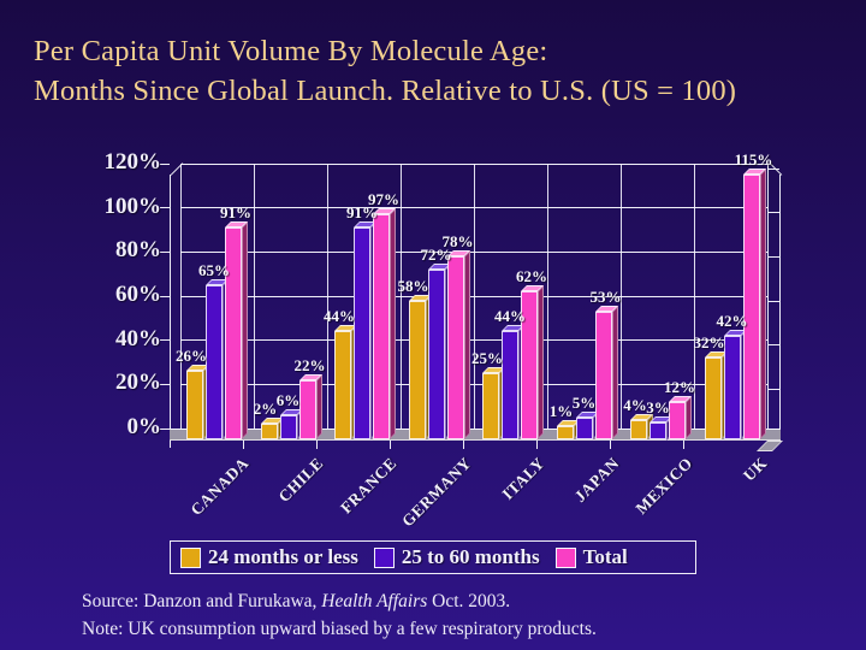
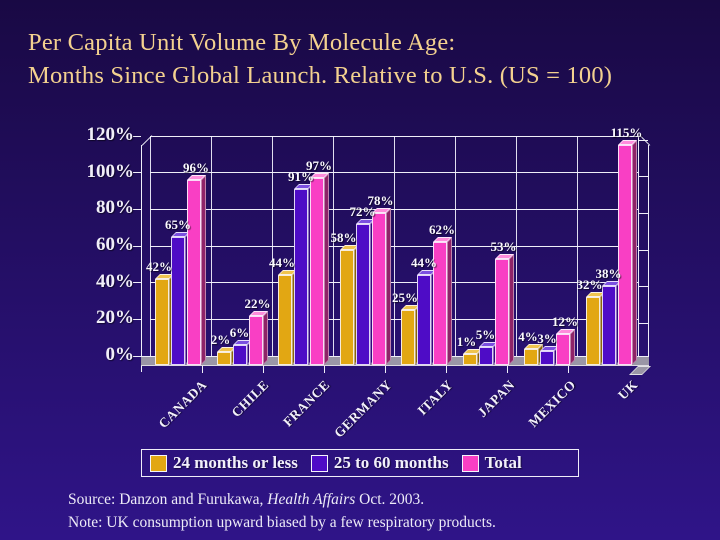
24 months or less/CANADA: 26% -> 42%
Total/CANADA: 91% -> 96%
25 to 60 months/UK: 42% -> 38%
